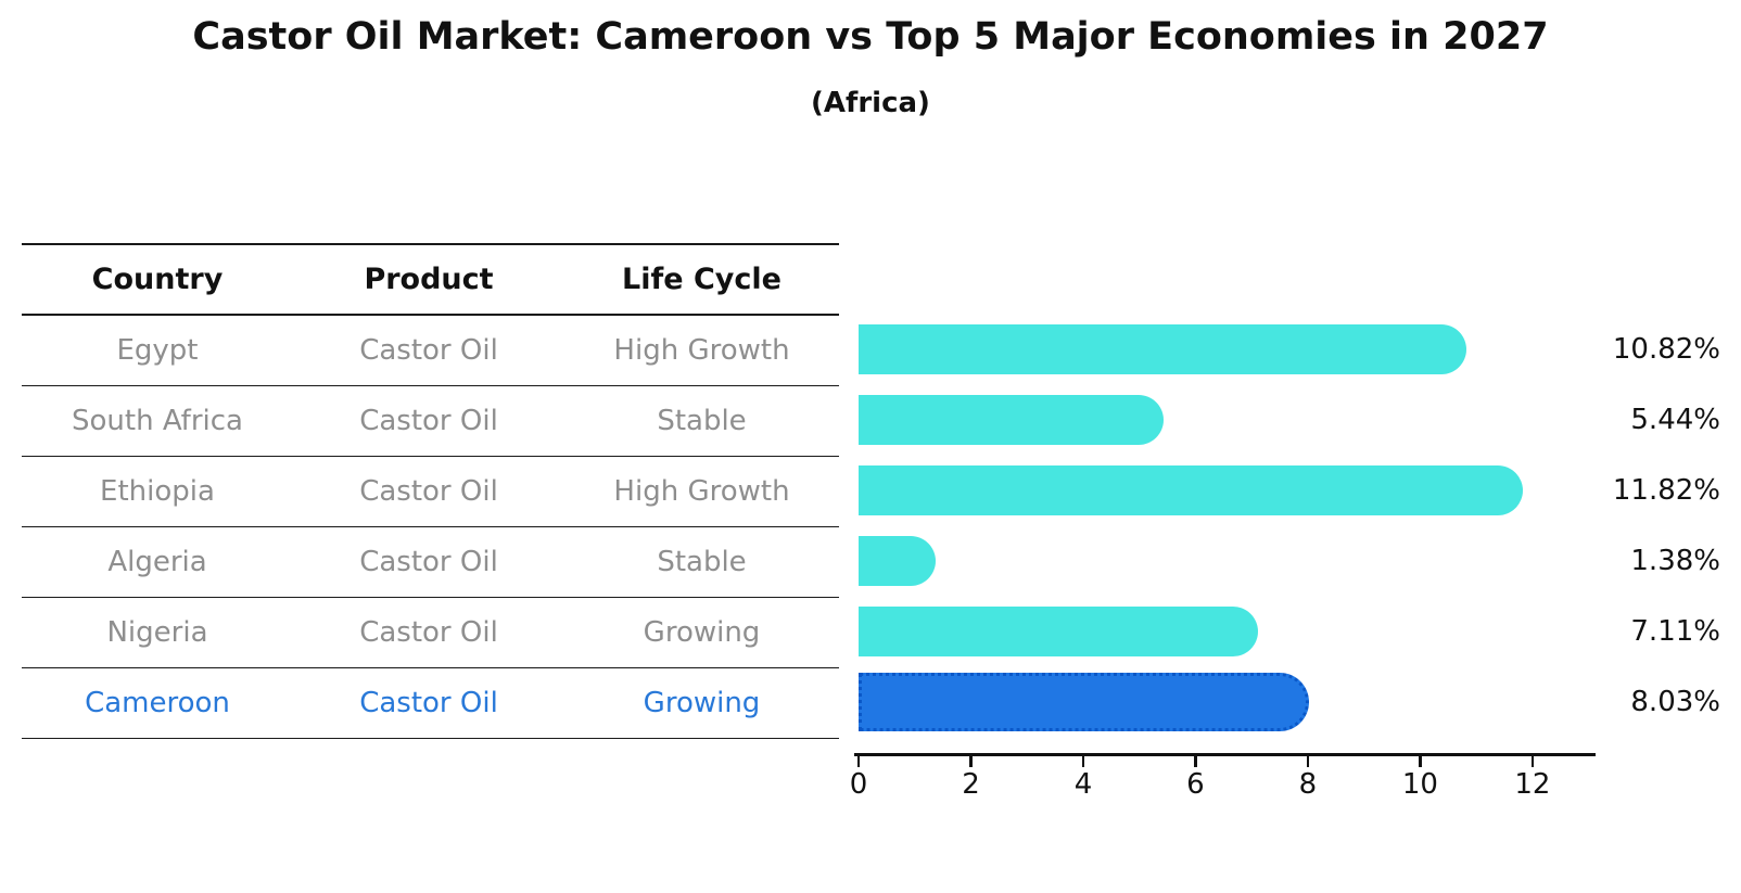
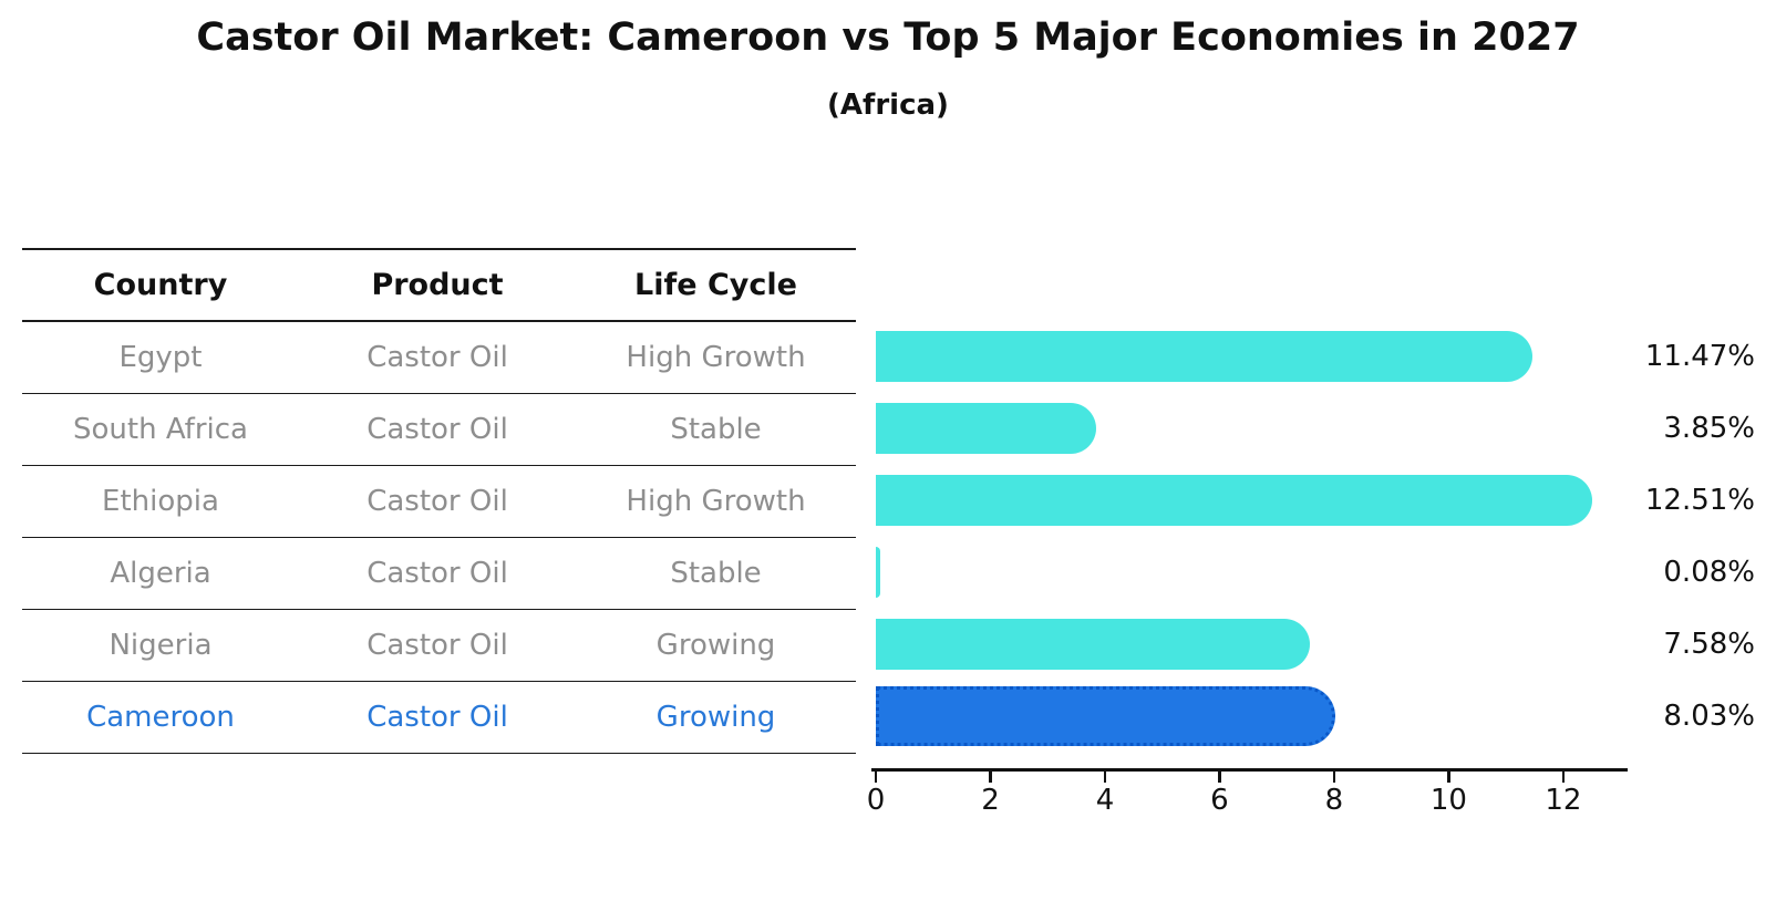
Egypt: 10.82% -> 11.47%
South Africa: 5.44% -> 3.85%
Ethiopia: 11.82% -> 12.51%
Algeria: 1.38% -> 0.08%
Nigeria: 7.11% -> 7.58%
